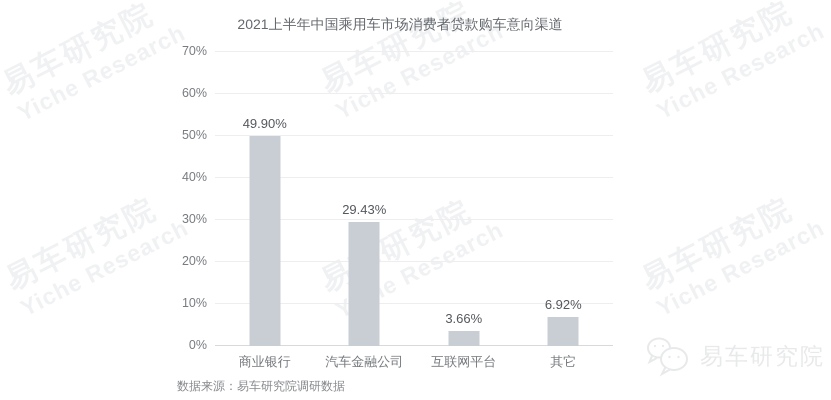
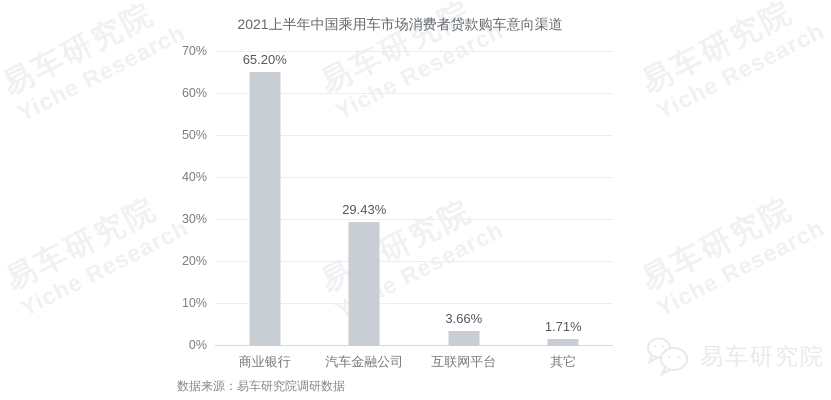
商业银行: 49.90% -> 65.20%
其它: 6.92% -> 1.71%
